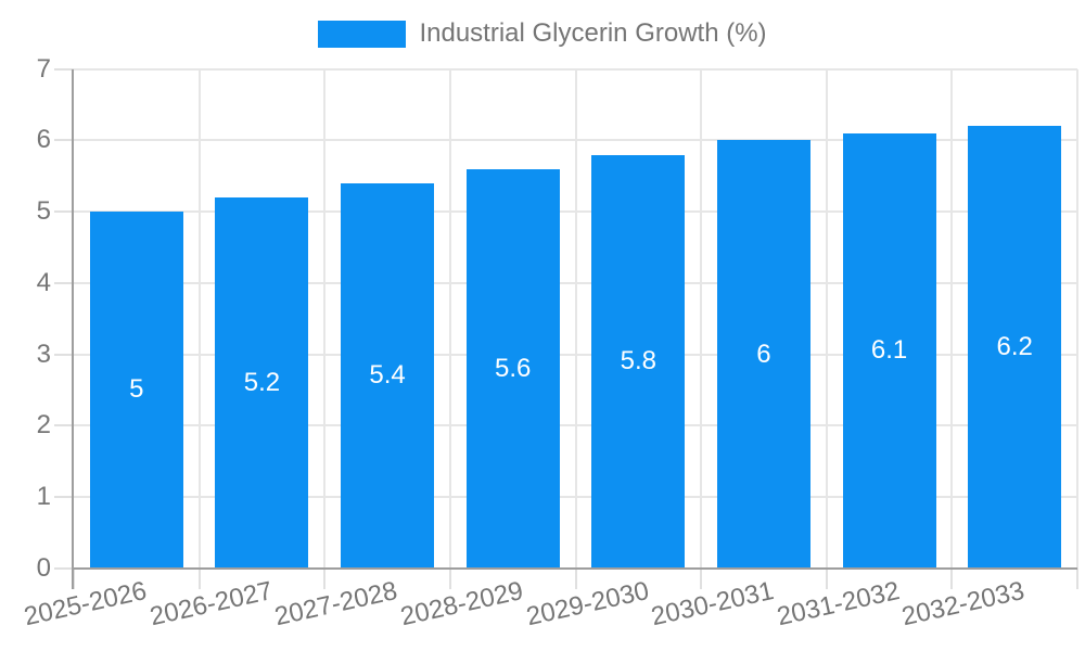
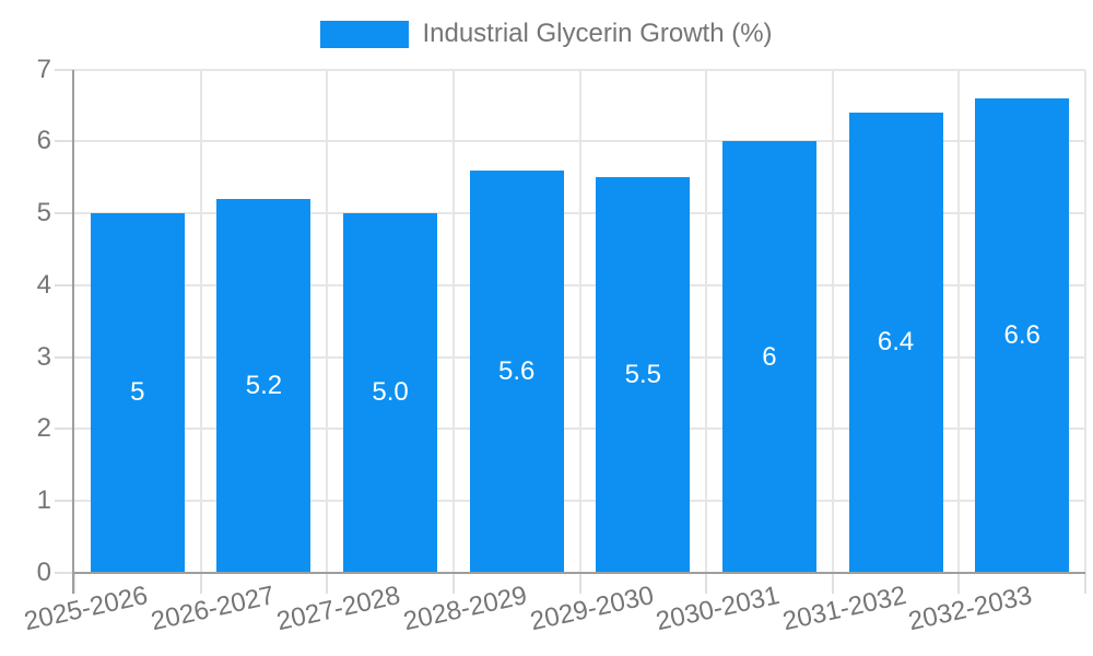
2027-2028: 5.4 -> 5.0
2029-2030: 5.8 -> 5.5
2031-2032: 6.1 -> 6.4
2032-2033: 6.2 -> 6.6
